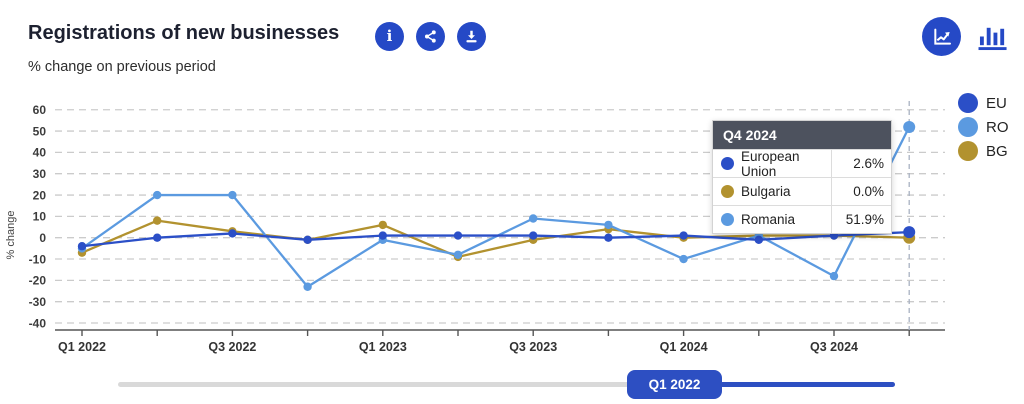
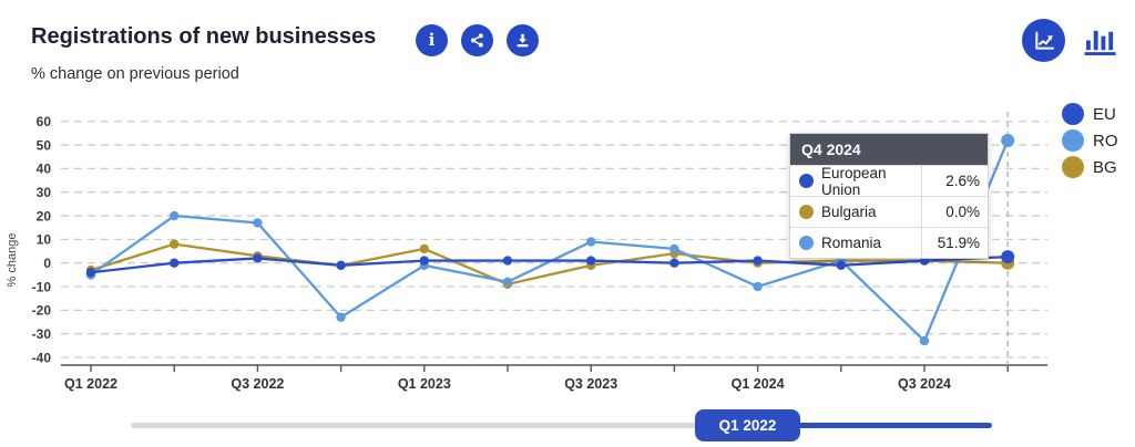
Bulgaria/Q1 2022: -7 -> -3
Romania/Q3 2022: 20 -> 17
Romania/Q3 2024: -18 -> -33
